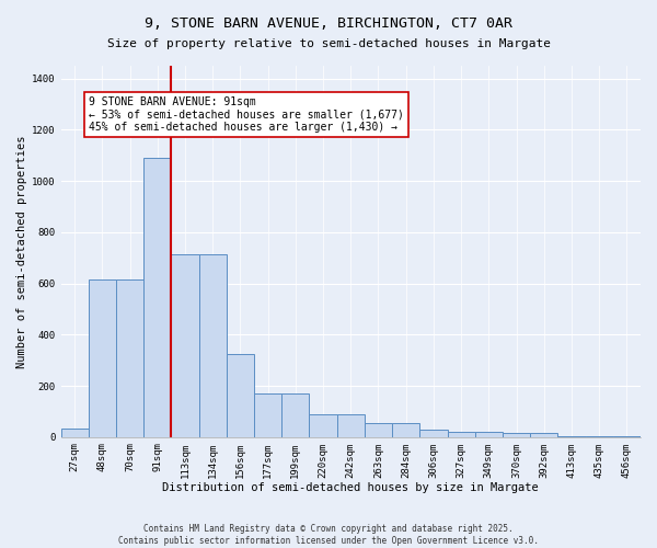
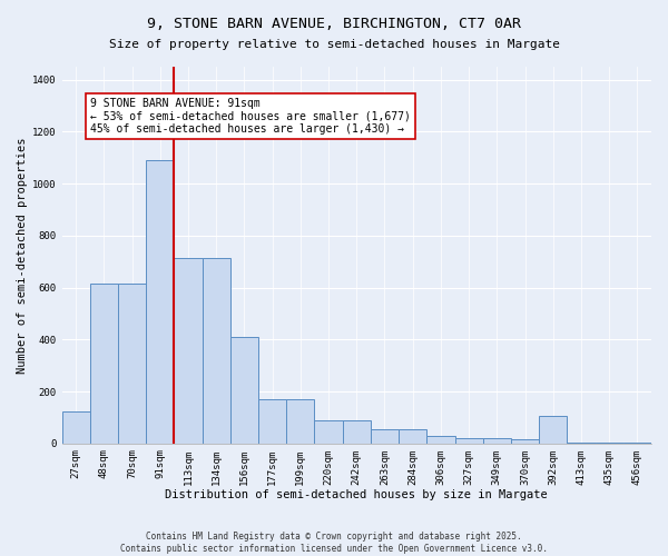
27sqm: 35 -> 125
156sqm: 325 -> 410
392sqm: 15 -> 105
